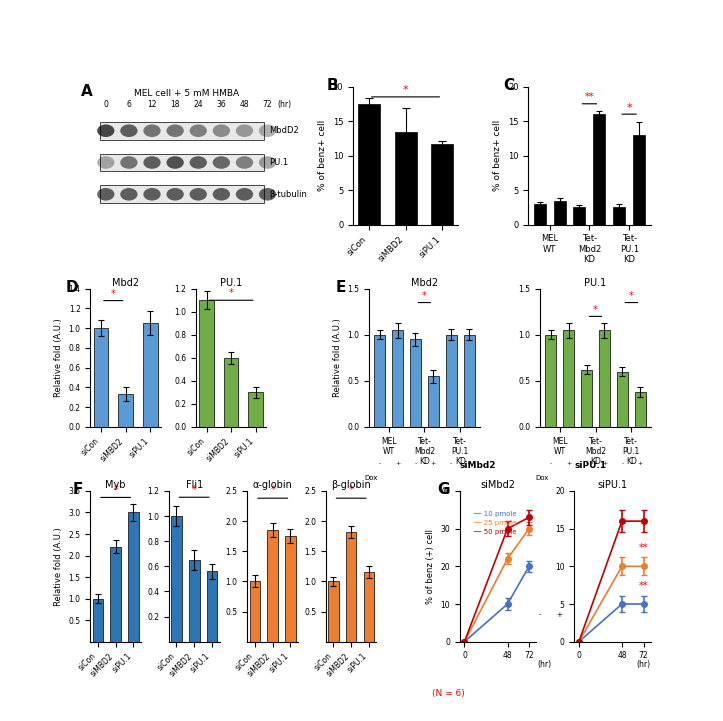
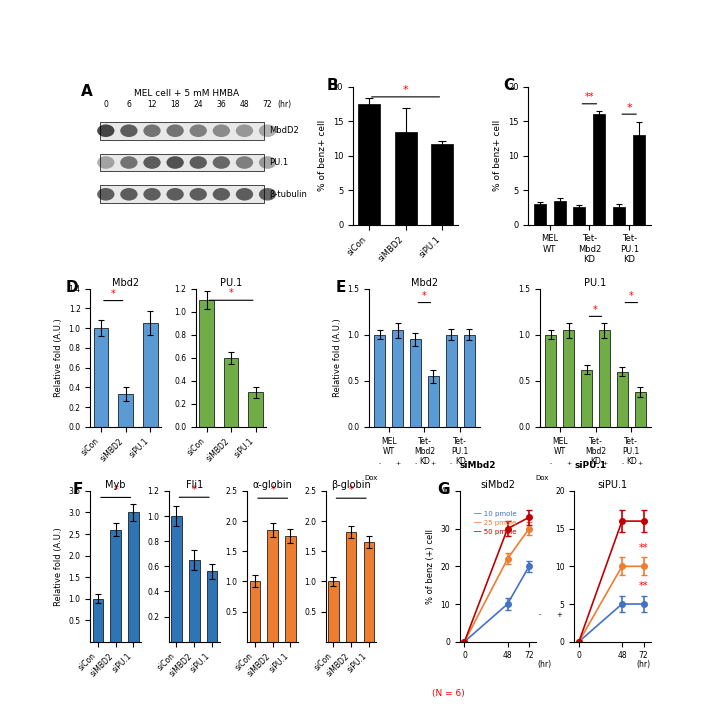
Myb/siMBD2: 2.2 -> 2.6
β-globin/siPU.1: 1.16 -> 1.65
